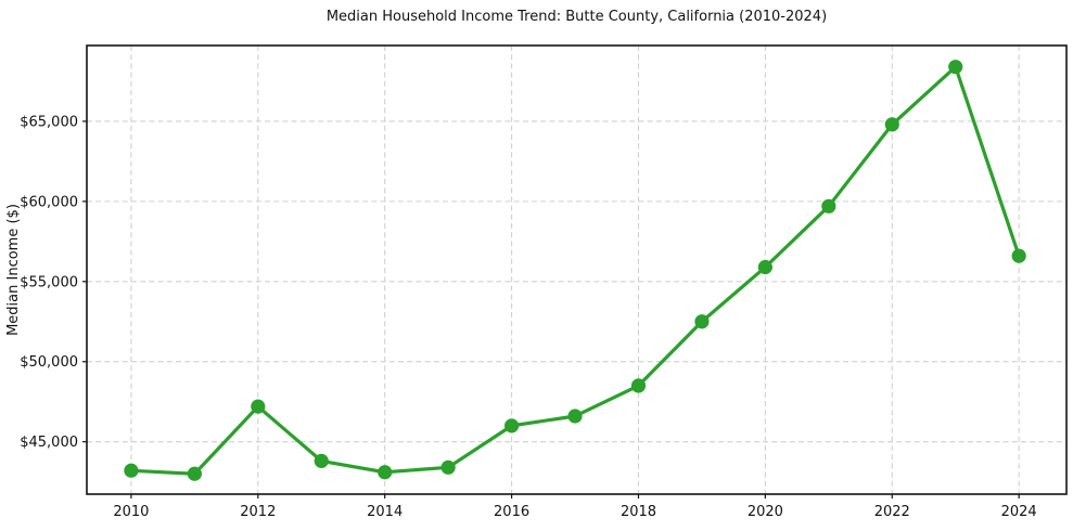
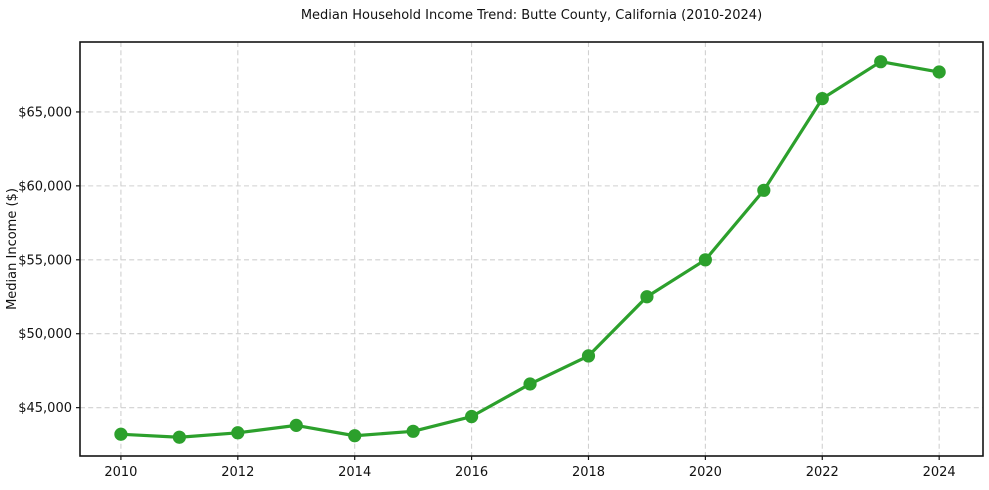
2012: $47200 -> $43300
2016: $46000 -> $44400
2020: $55900 -> $55000
2022: $64800 -> $65900
2024: $56600 -> $67700
